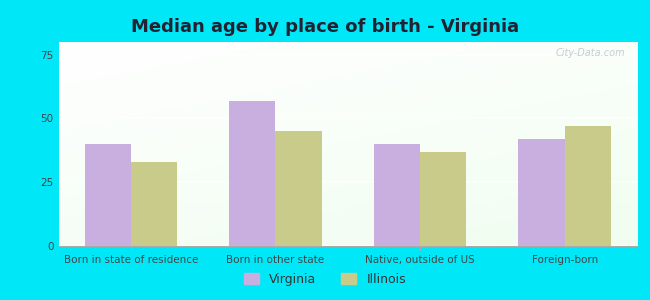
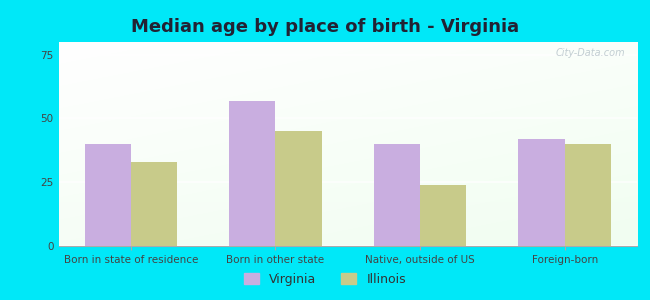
Illinois/Native, outside of US: 37 -> 24
Illinois/Foreign-born: 47 -> 40
